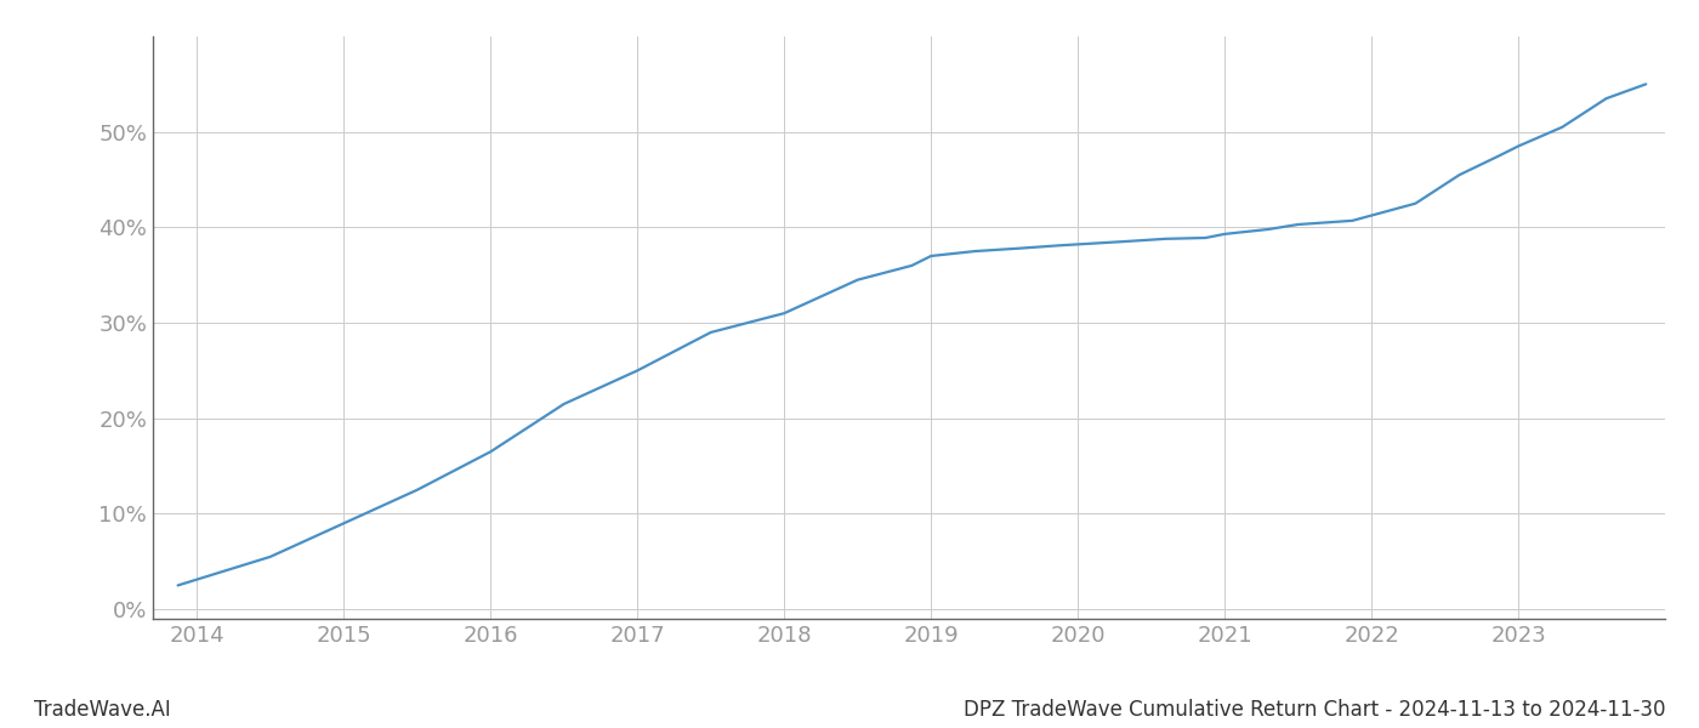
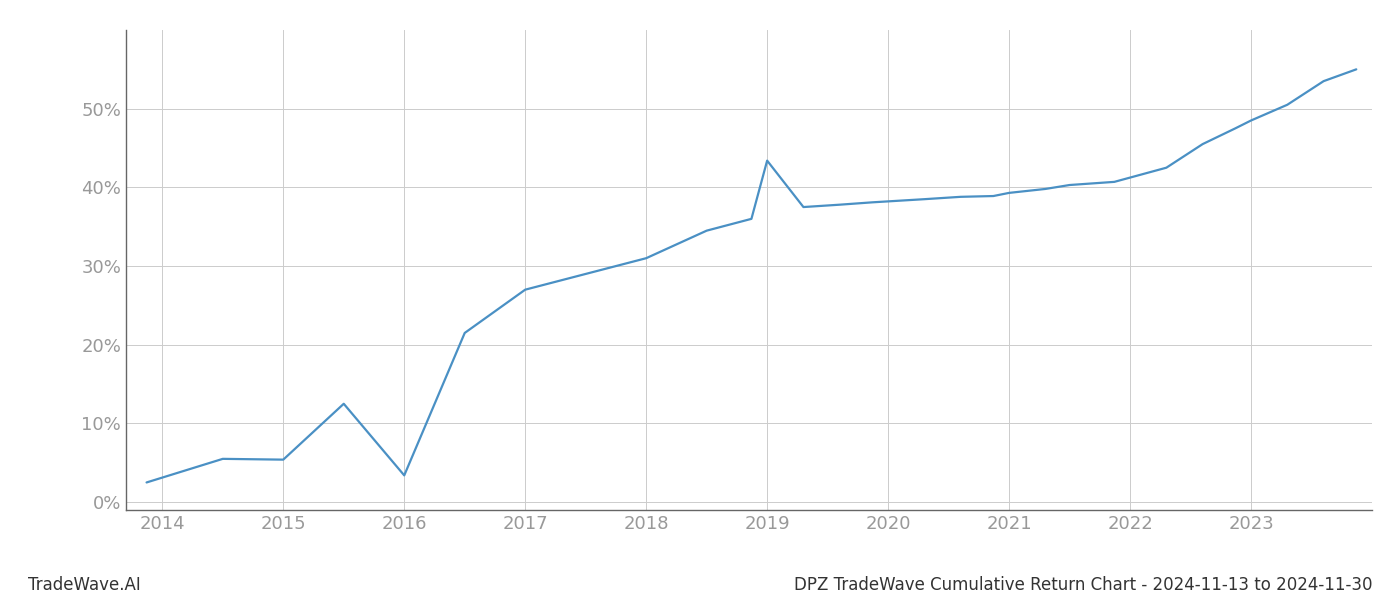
2015: 9.0% -> 5.4%
2016: 16.5% -> 3.4%
2017: 25.0% -> 27.0%
2019: 37.0% -> 43.4%
